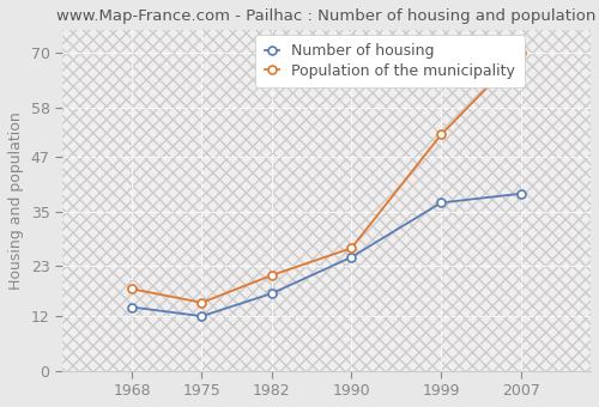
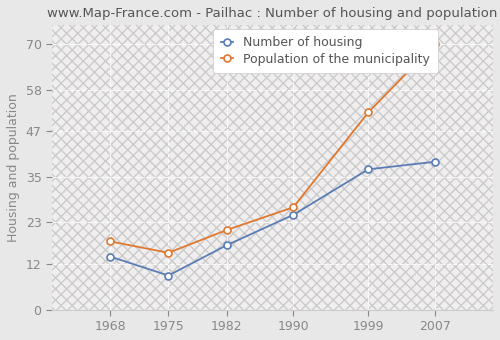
Number of housing/1975: 12 -> 9
